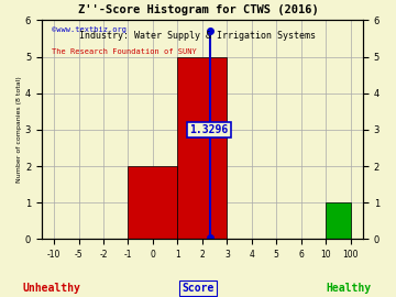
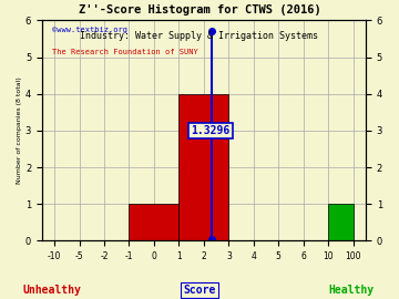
0: 2 -> 1
2: 5 -> 4
